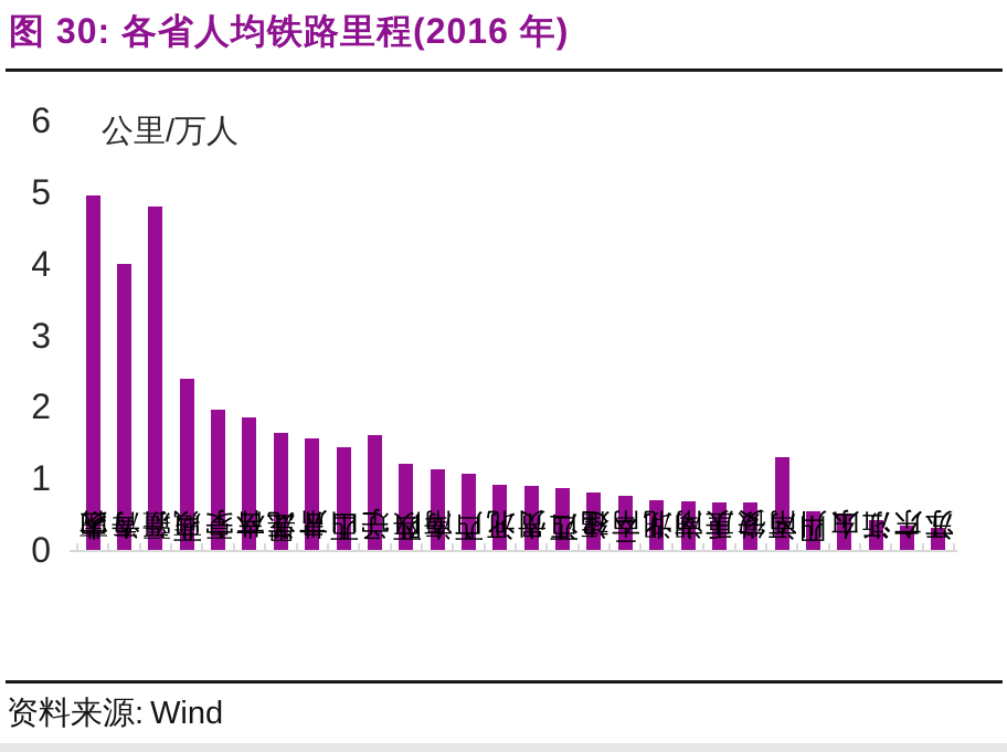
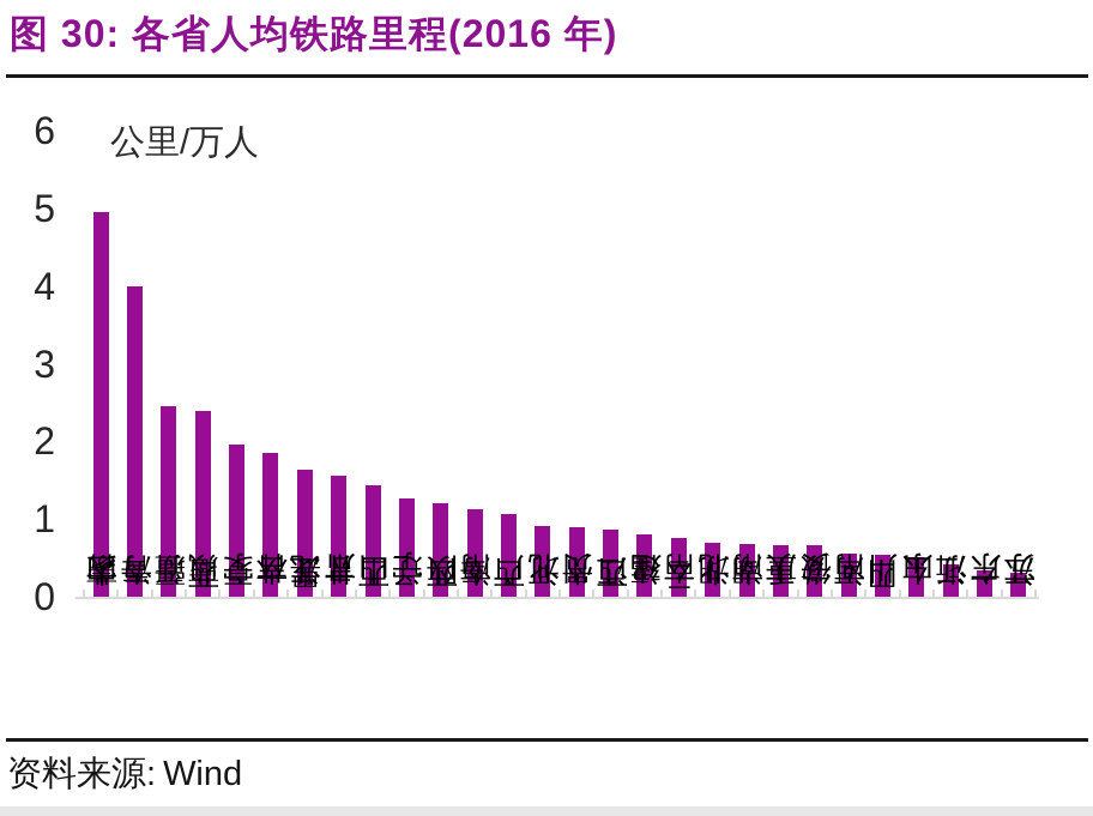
新疆: 4.8 -> 2.5
辽宁: 1.6 -> 1.3
河南: 1.3 -> 0.6
